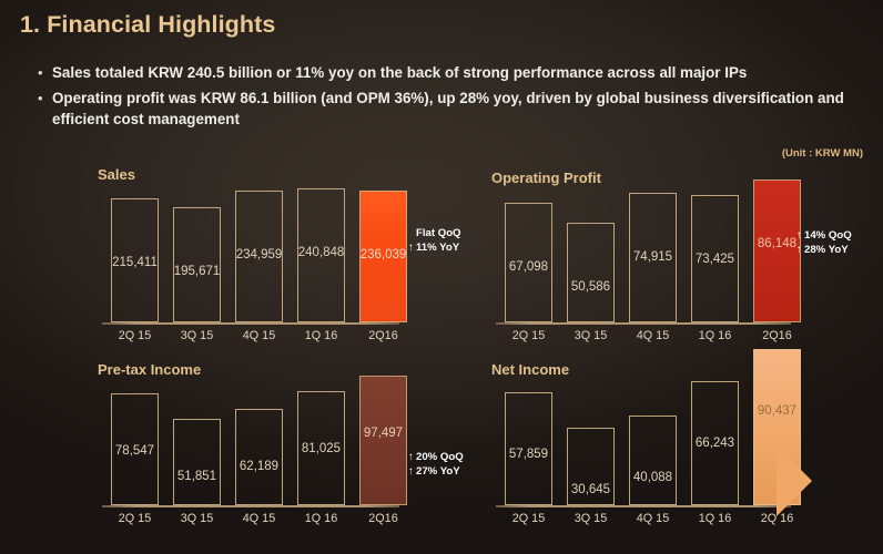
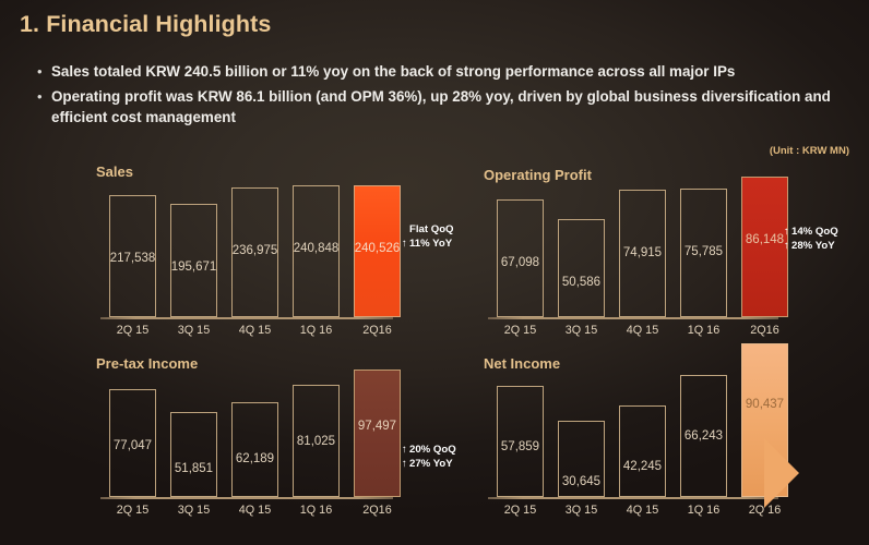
Sales/2Q 15: 215,411 -> 217,538
Sales/4Q 15: 234,959 -> 236,975
Sales/2Q16: 236,039 -> 240,526
Operating Profit/1Q 16: 73,425 -> 75,785
Pre-tax Income/2Q 15: 78,547 -> 77,047
Net Income/4Q 15: 40,088 -> 42,245
